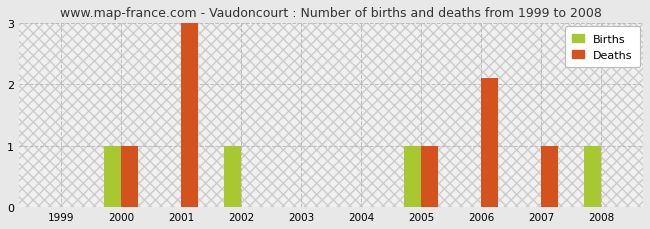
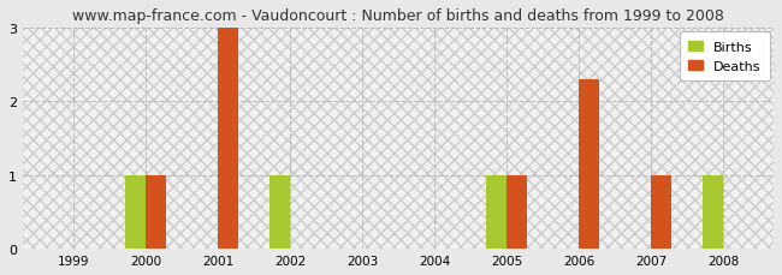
Deaths/2006: 2.1 -> 2.3
